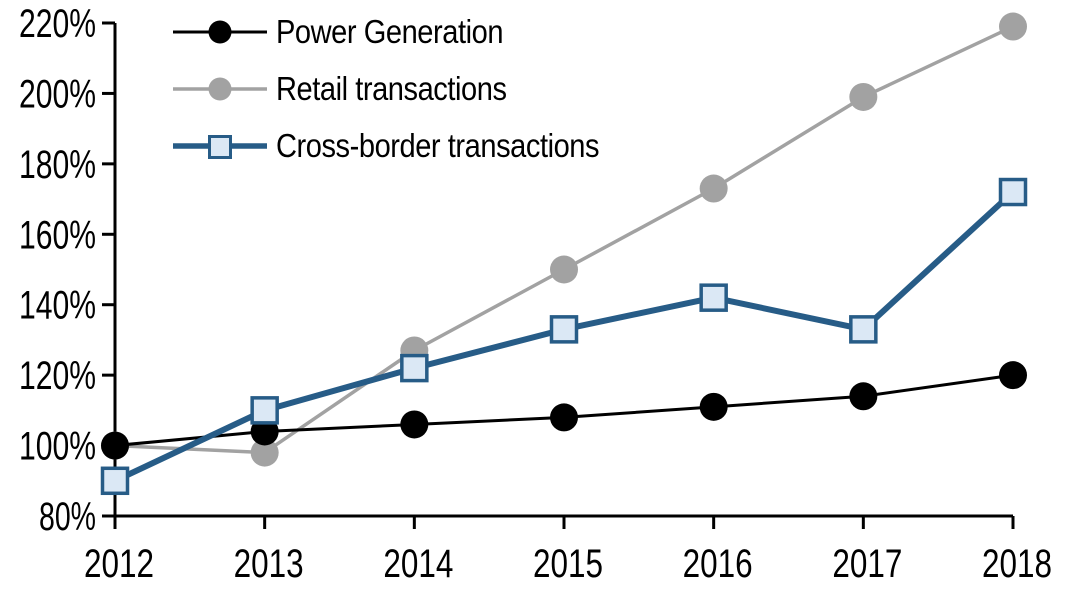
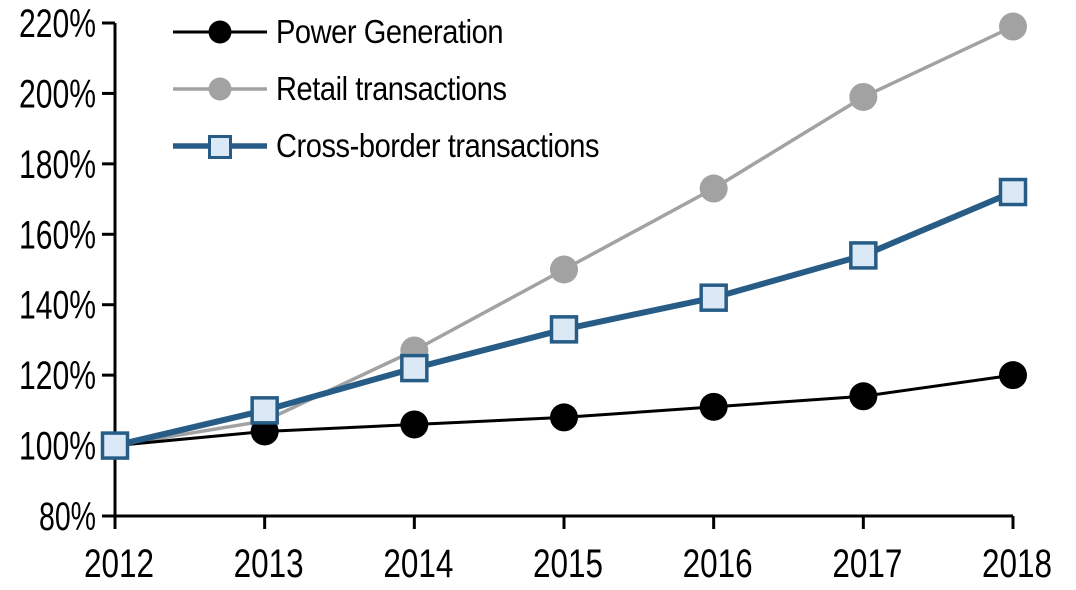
Cross-border transactions/2012: 90% -> 100%
Retail transactions/2013: 98% -> 107%
Cross-border transactions/2017: 133% -> 154%
